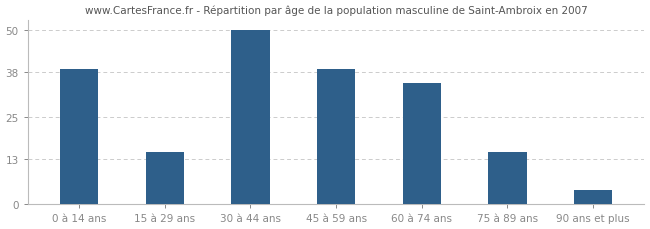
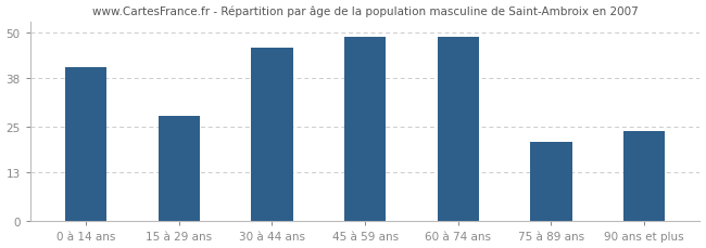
0 à 14 ans: 39 -> 41
15 à 29 ans: 15 -> 28
30 à 44 ans: 50 -> 46
45 à 59 ans: 39 -> 49
60 à 74 ans: 35 -> 49
75 à 89 ans: 15 -> 21
90 ans et plus: 4 -> 24
